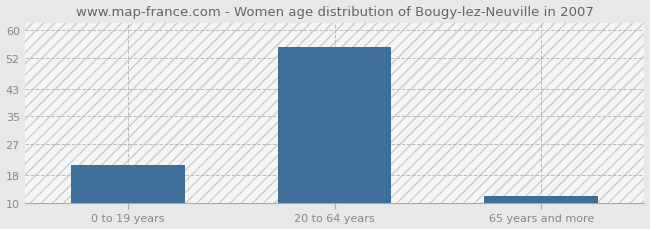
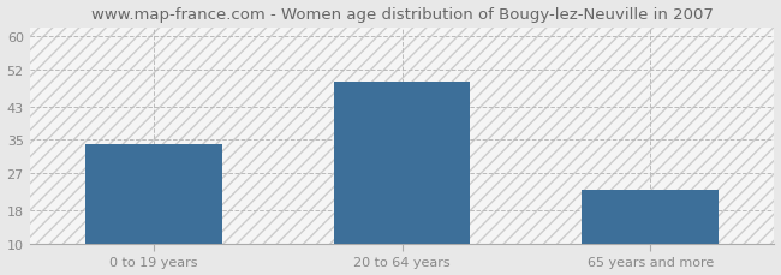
0 to 19 years: 21 -> 34
20 to 64 years: 55 -> 49
65 years and more: 12 -> 23
